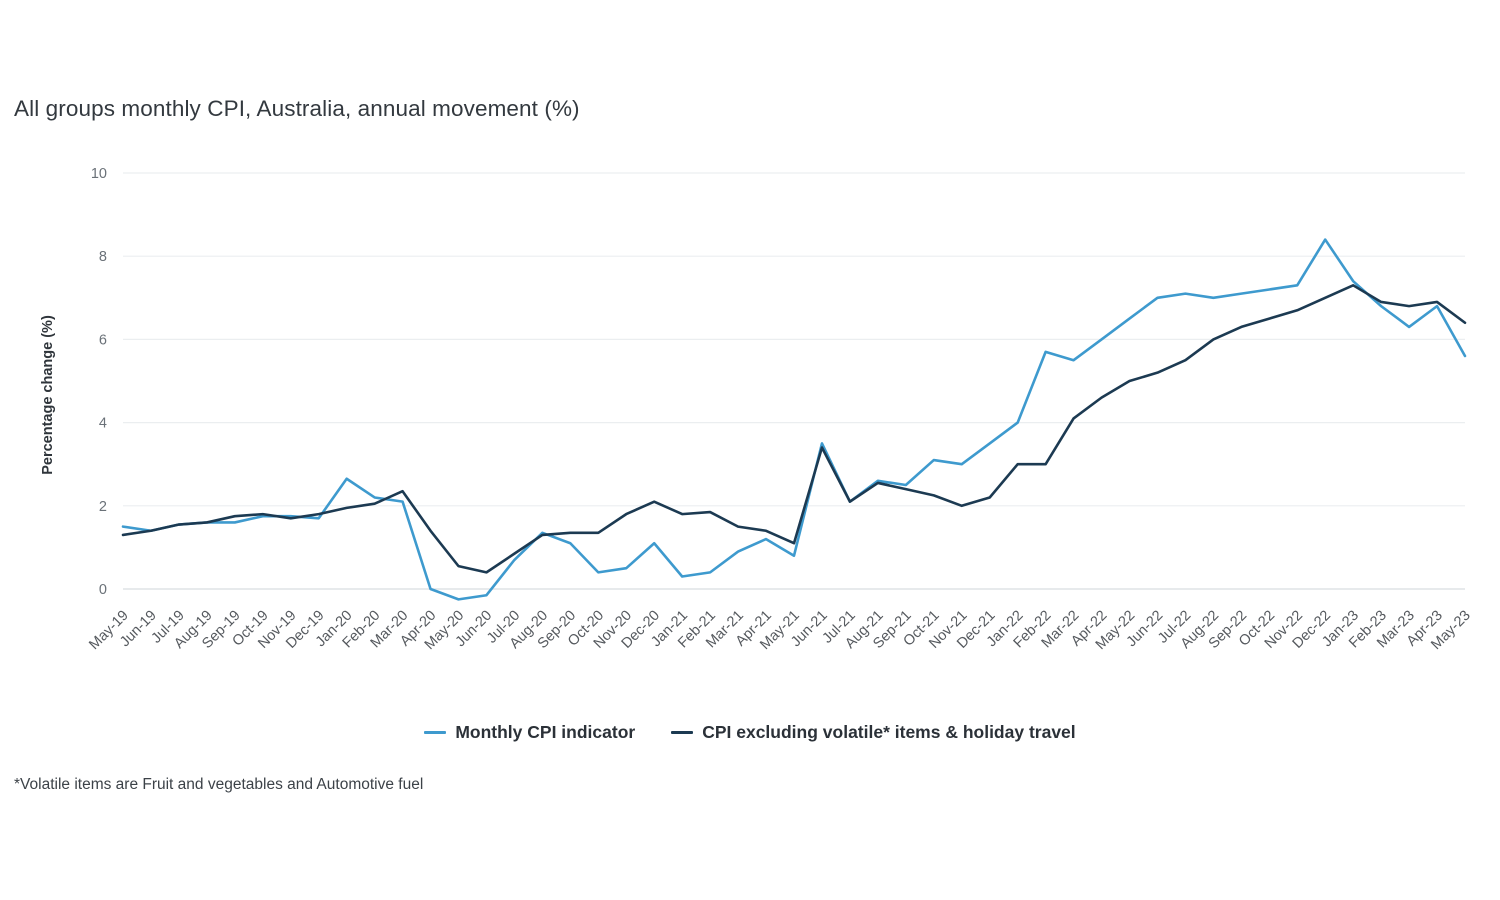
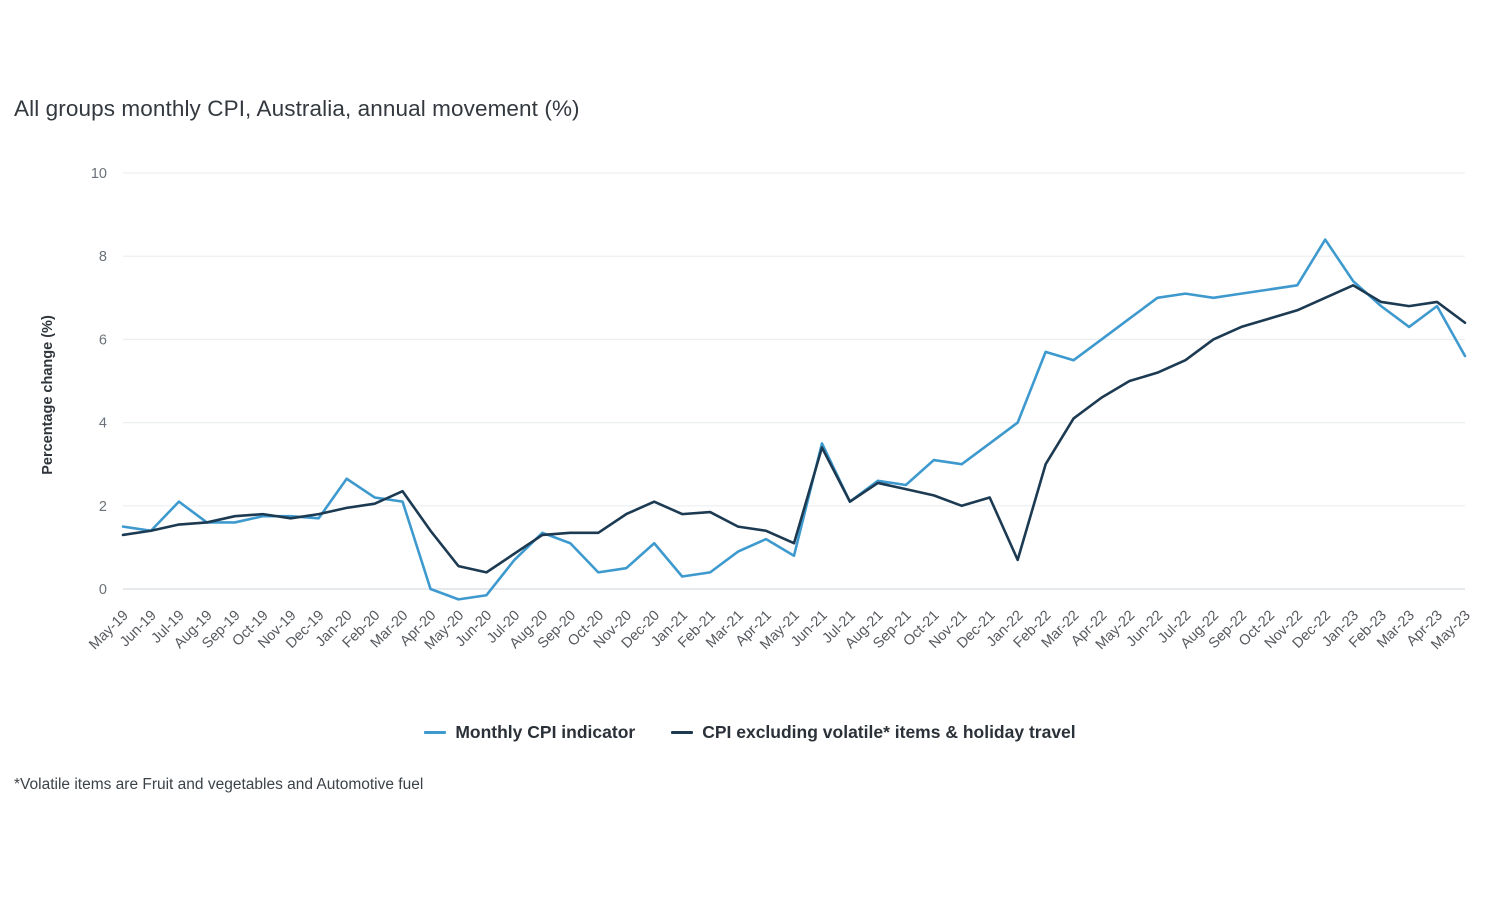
Monthly CPI indicator/Jul-19: 1.6 -> 2.1
CPI excluding volatile* items & holiday travel/Jan-22: 3.0 -> 0.7
